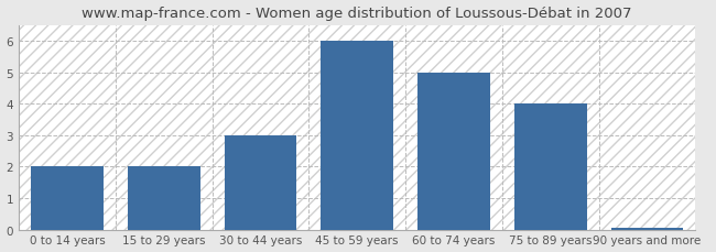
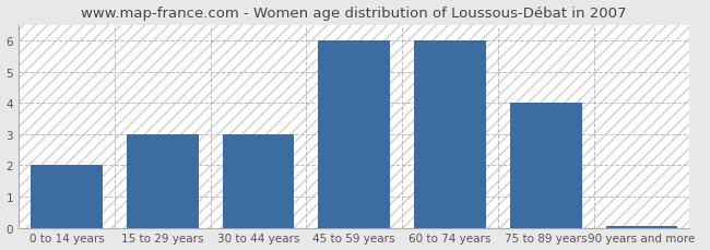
15 to 29 years: 2.00 -> 3.00
60 to 74 years: 5.00 -> 6.00
